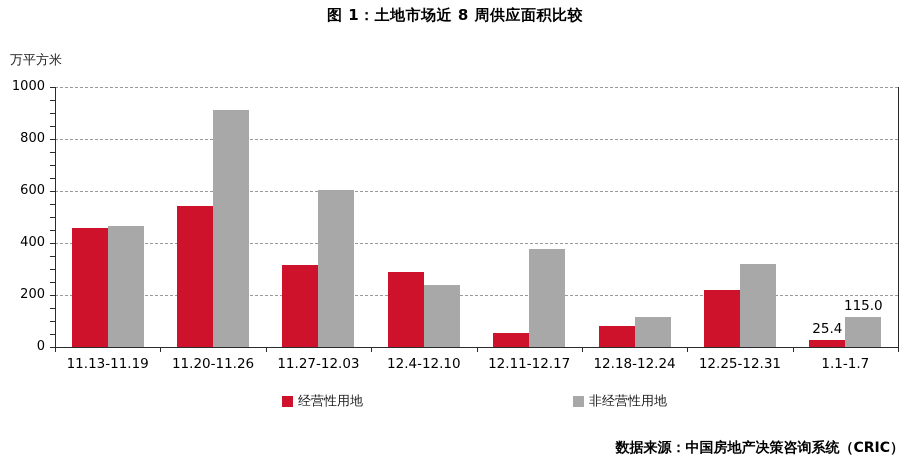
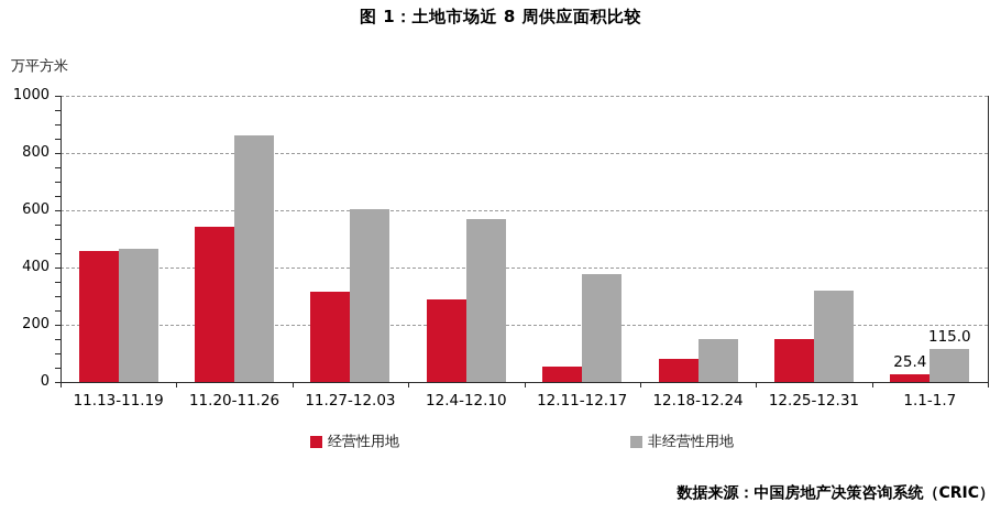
非经营性用地/11.20-11.26: 910 -> 860
非经营性用地/12.4-12.10: 240 -> 570
非经营性用地/12.18-12.24: 120 -> 150
经营性用地/12.25-12.31: 220 -> 150
